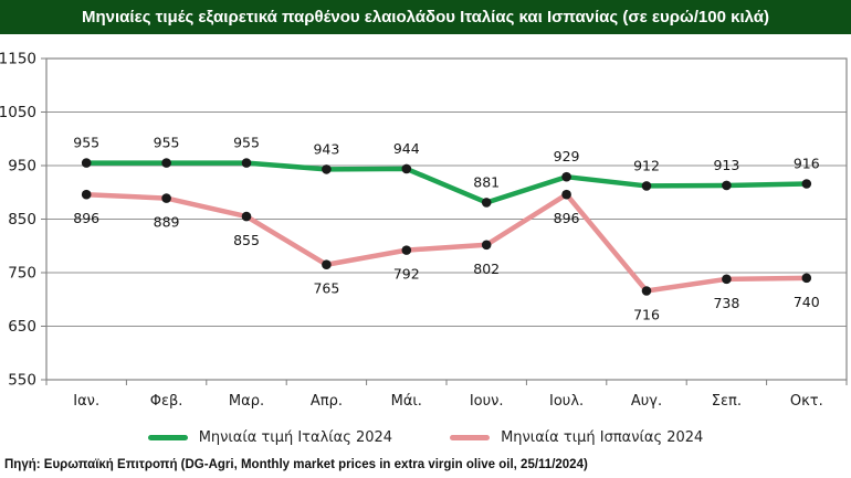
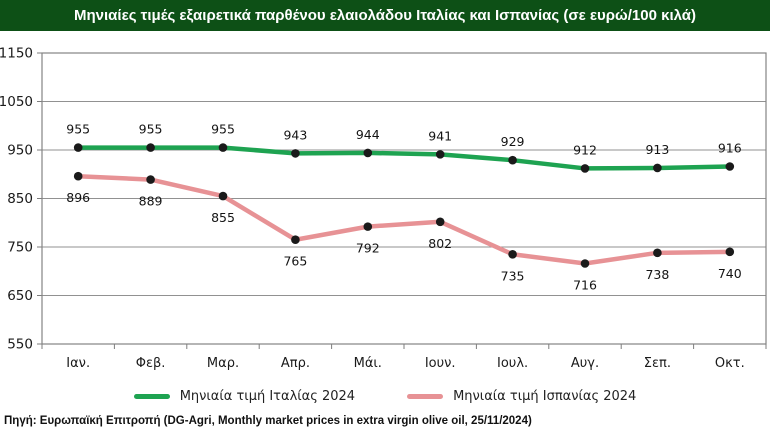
Μηνιαία τιμή Ιταλίας 2024/Ιουν.: 881 -> 941
Μηνιαία τιμή Ισπανίας 2024/Ιουλ.: 896 -> 735
